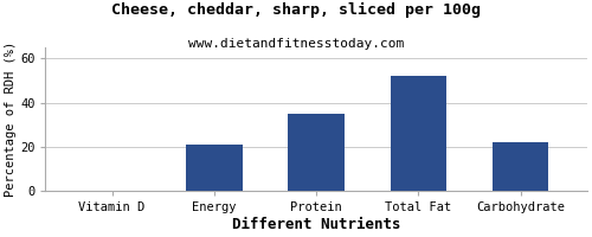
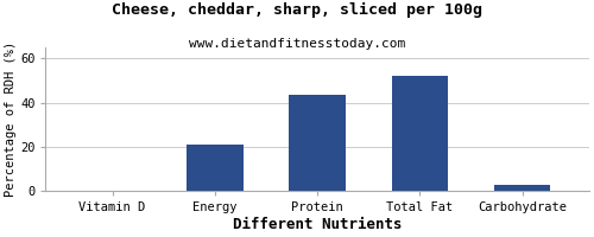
Protein: 35 -> 44
Carbohydrate: 22 -> 2
